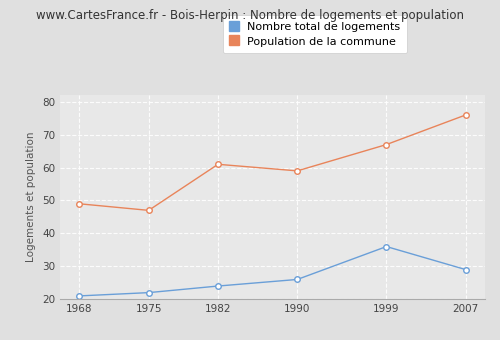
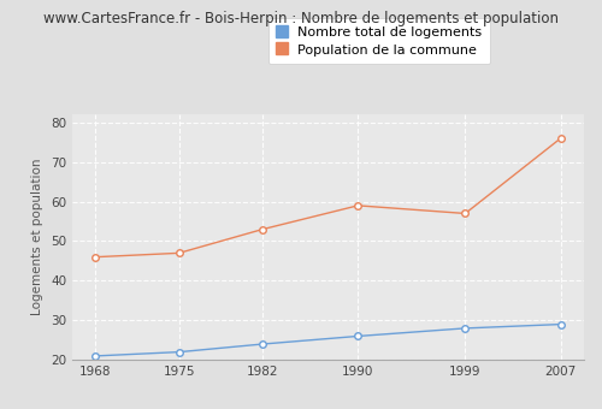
Population de la commune/1968: 49 -> 46
Population de la commune/1982: 61 -> 53
Nombre total de logements/1999: 36 -> 28
Population de la commune/1999: 67 -> 57
